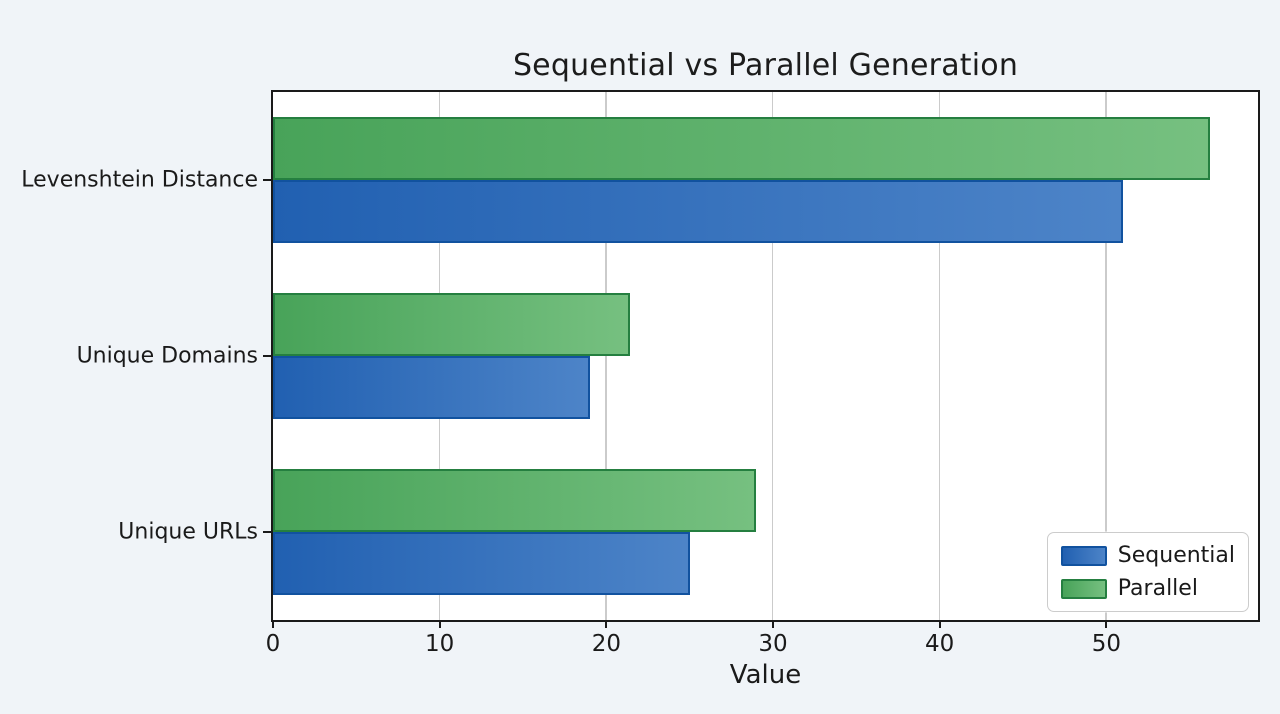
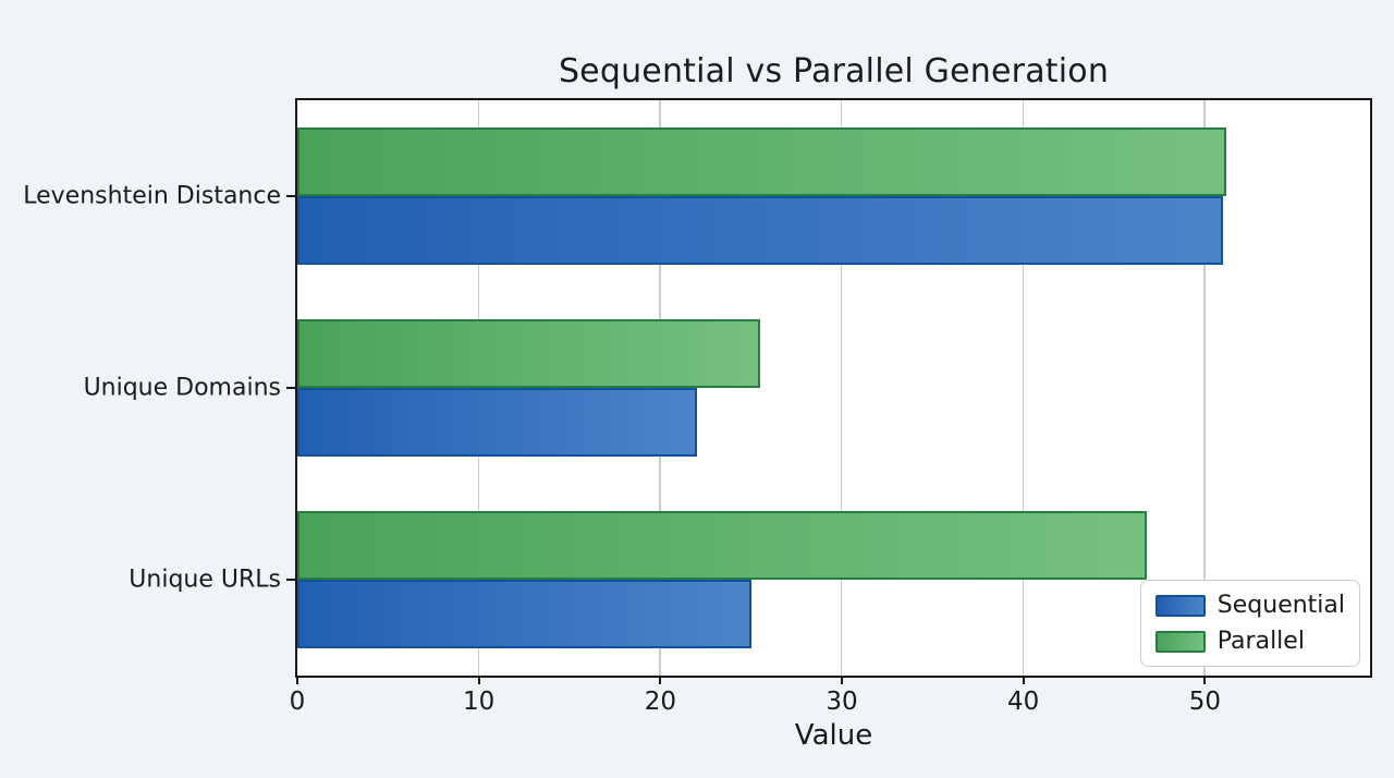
Parallel/Levenshtein Distance: 56.2 -> 51.2
Sequential/Unique Domains: 19 -> 22
Parallel/Unique Domains: 21.4 -> 25.5
Parallel/Unique URLs: 29.0 -> 46.8
